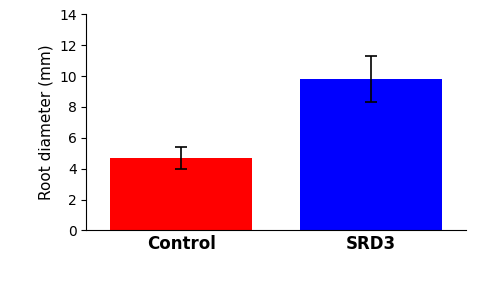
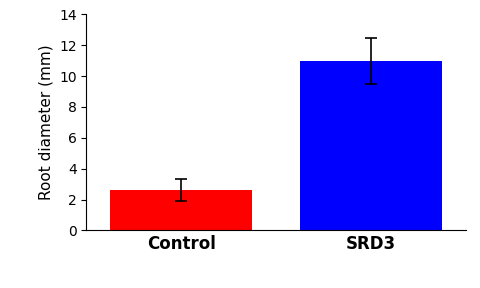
Control: 4.7 -> 2.6
SRD3: 9.8 -> 11.0
